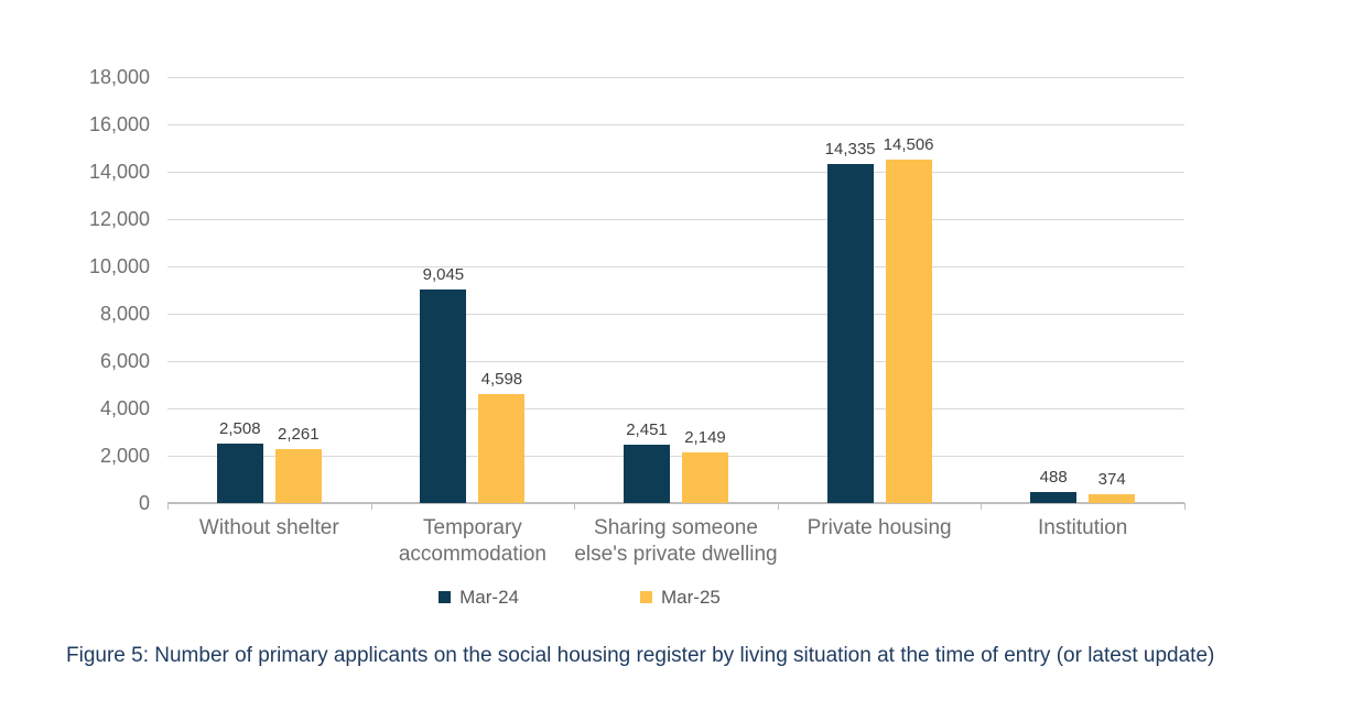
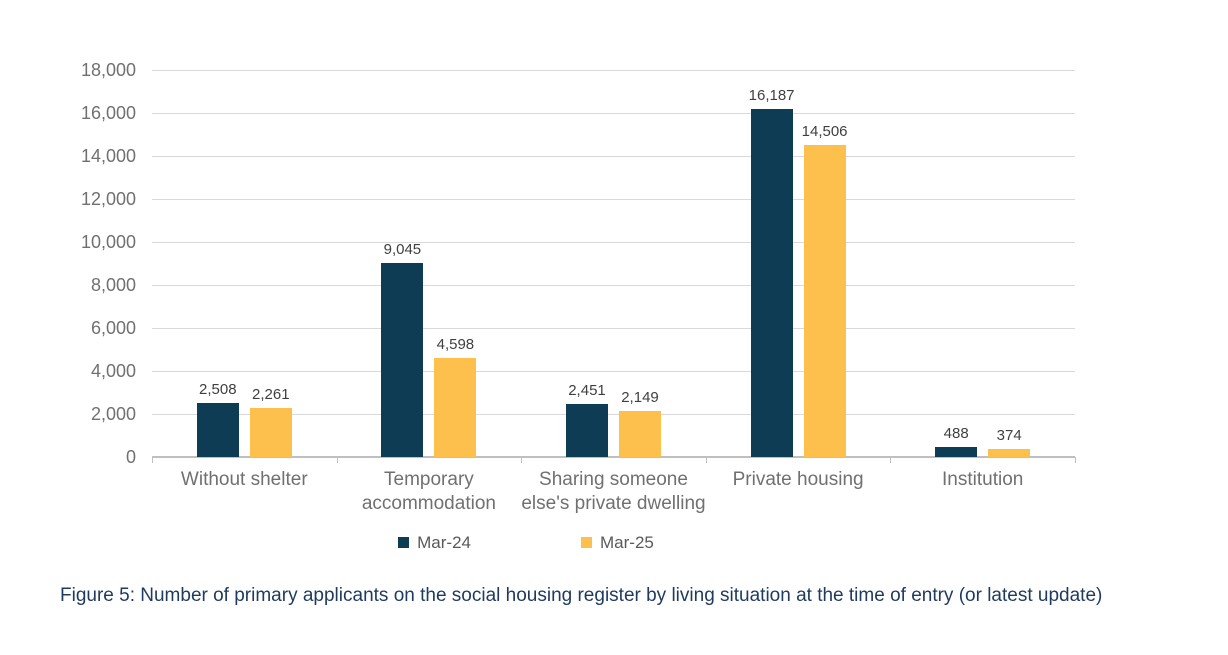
Mar-24/Private housing: 14,335 -> 16,187
